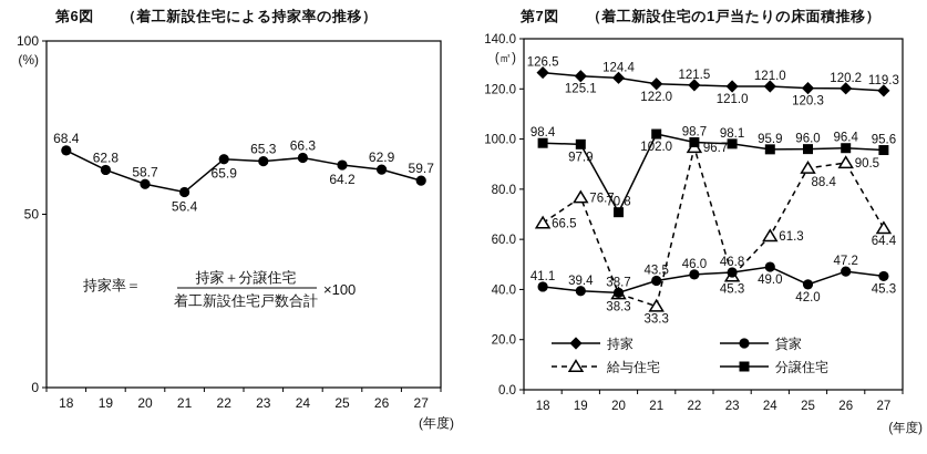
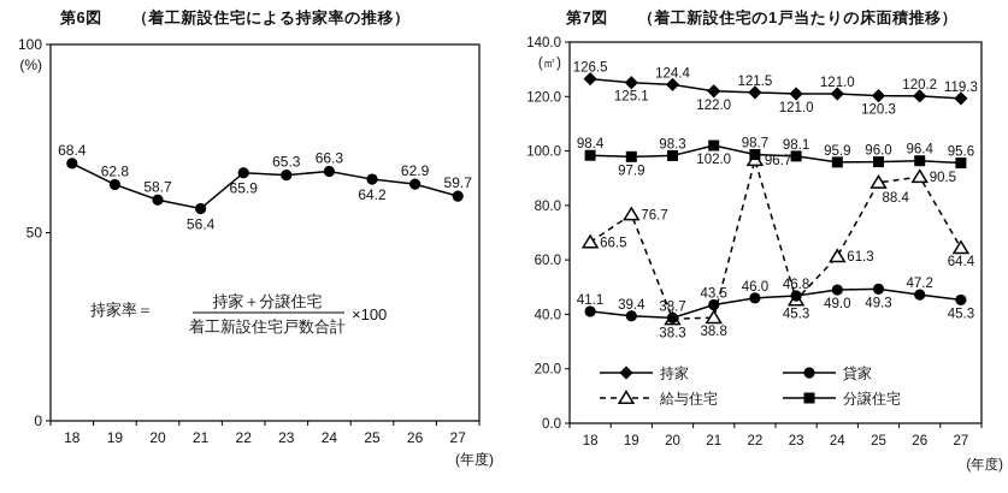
（着工新設住宅の1戸当たりの床面積推移）/分譲住宅/20: 70.8 -> 98.3
（着工新設住宅の1戸当たりの床面積推移）/給与住宅/21: 33.3 -> 38.8
（着工新設住宅の1戸当たりの床面積推移）/貸家/25: 42.0 -> 49.3
